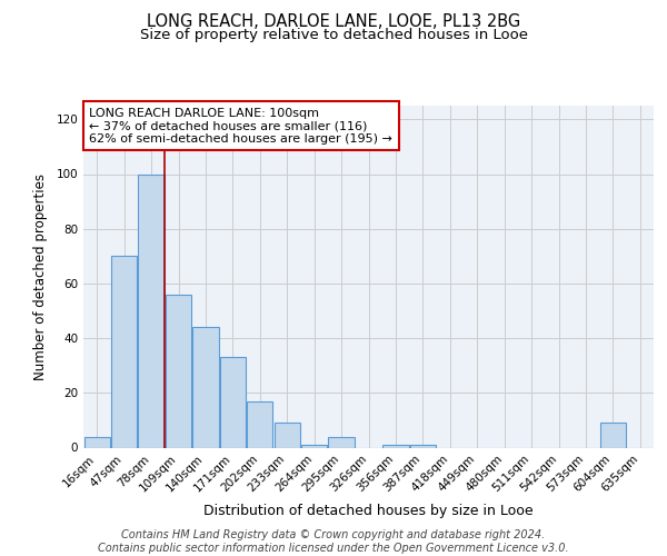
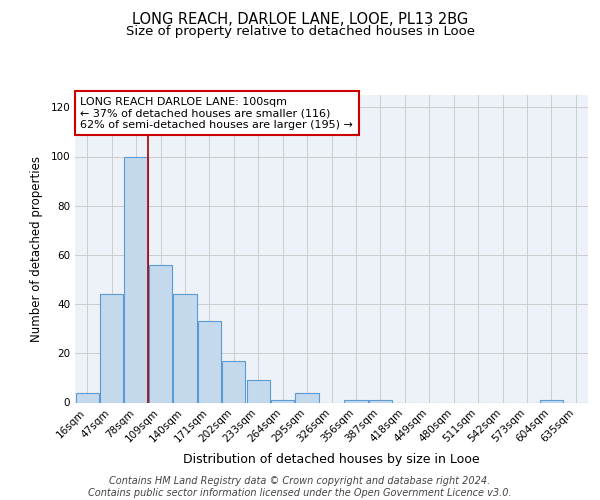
47sqm: 70 -> 44
604sqm: 9 -> 1
